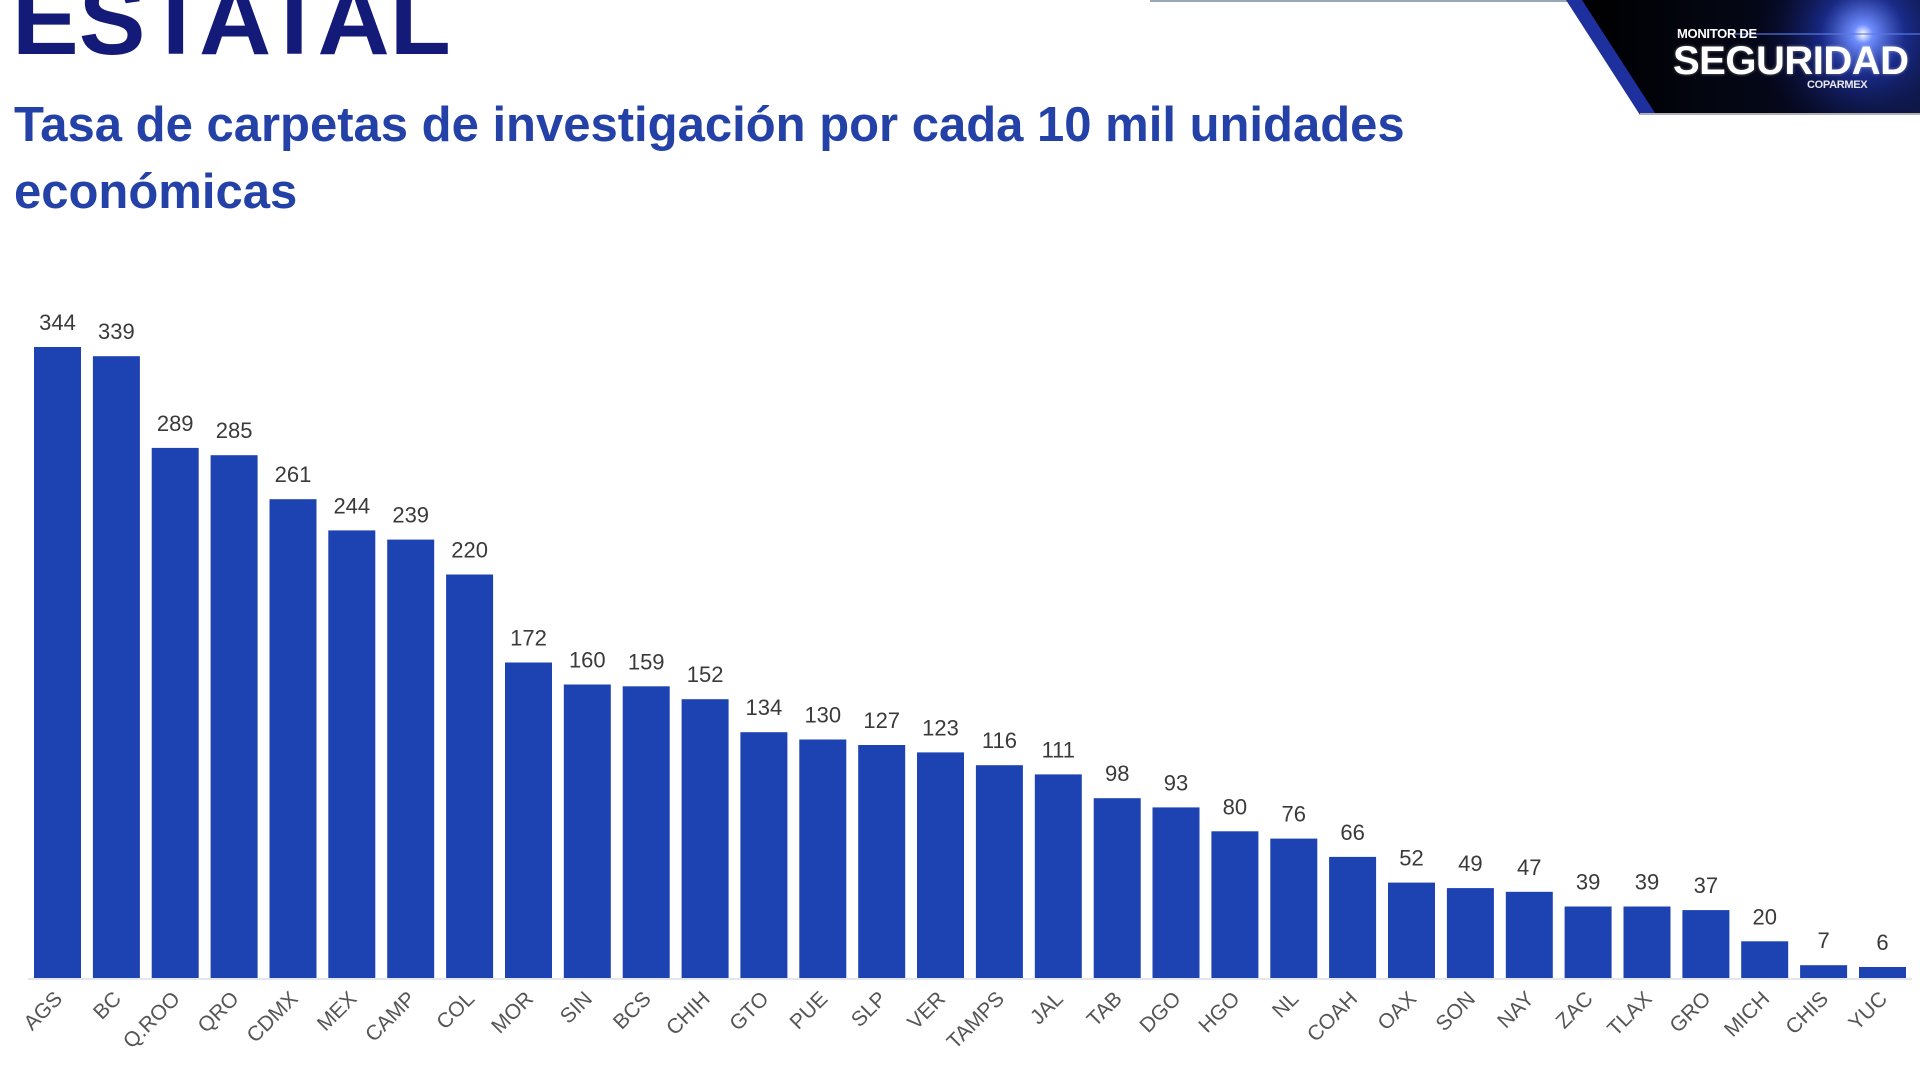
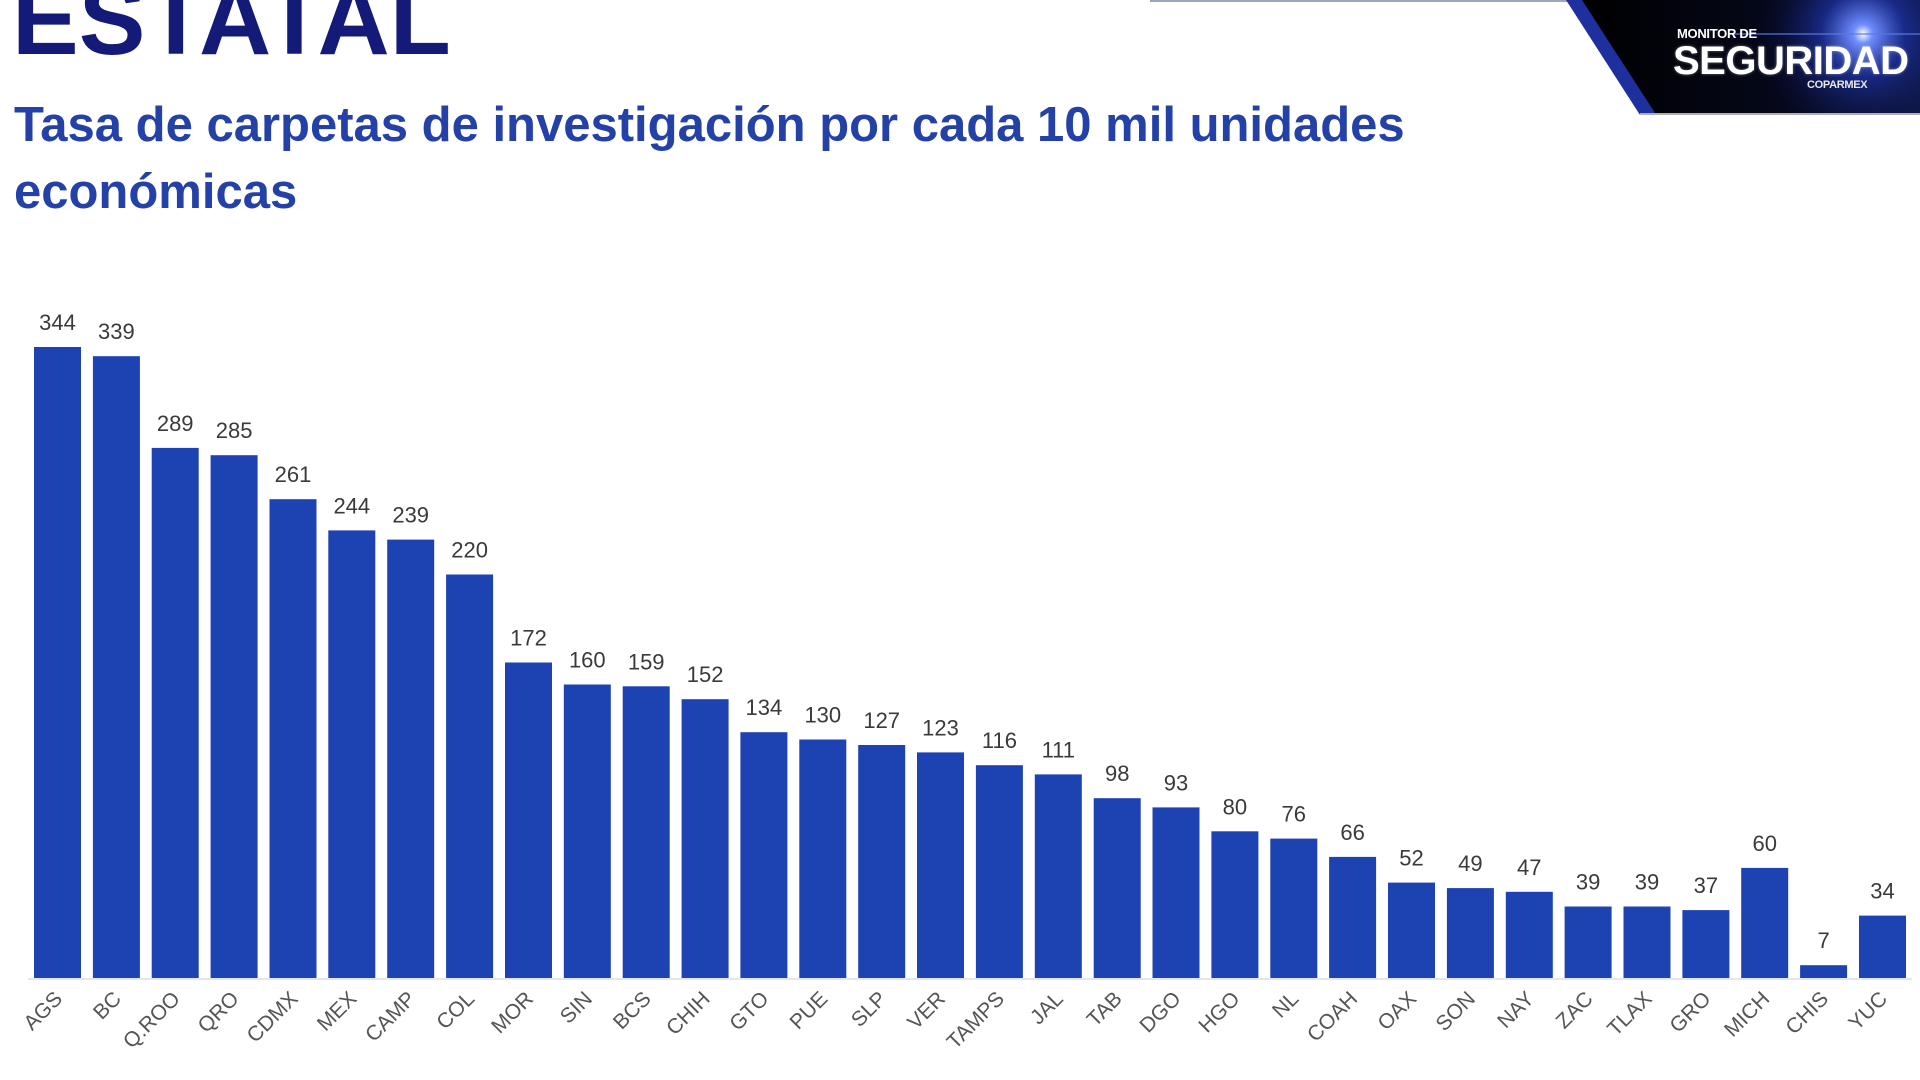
MICH: 20 -> 60
YUC: 6 -> 34
